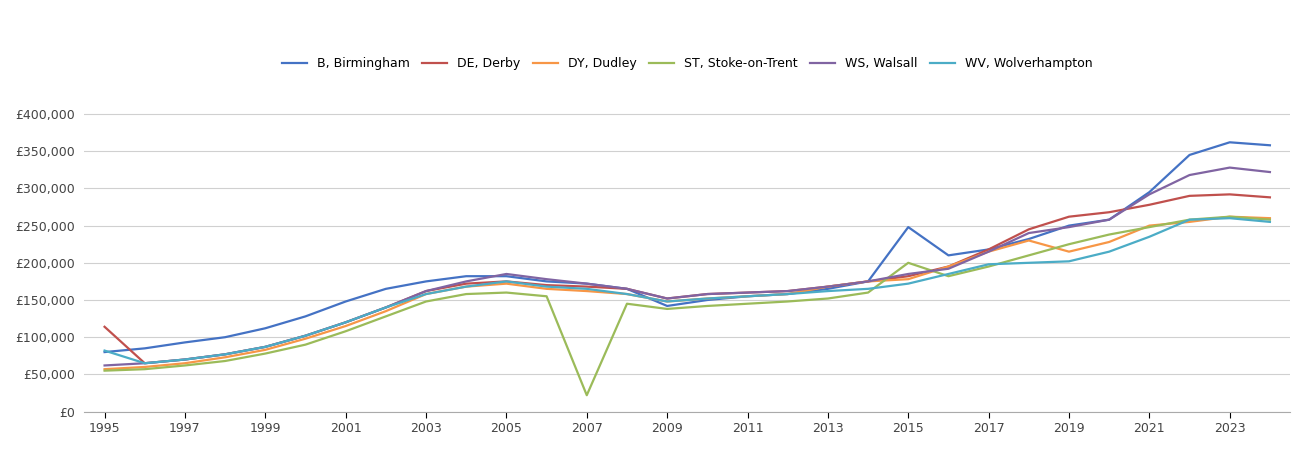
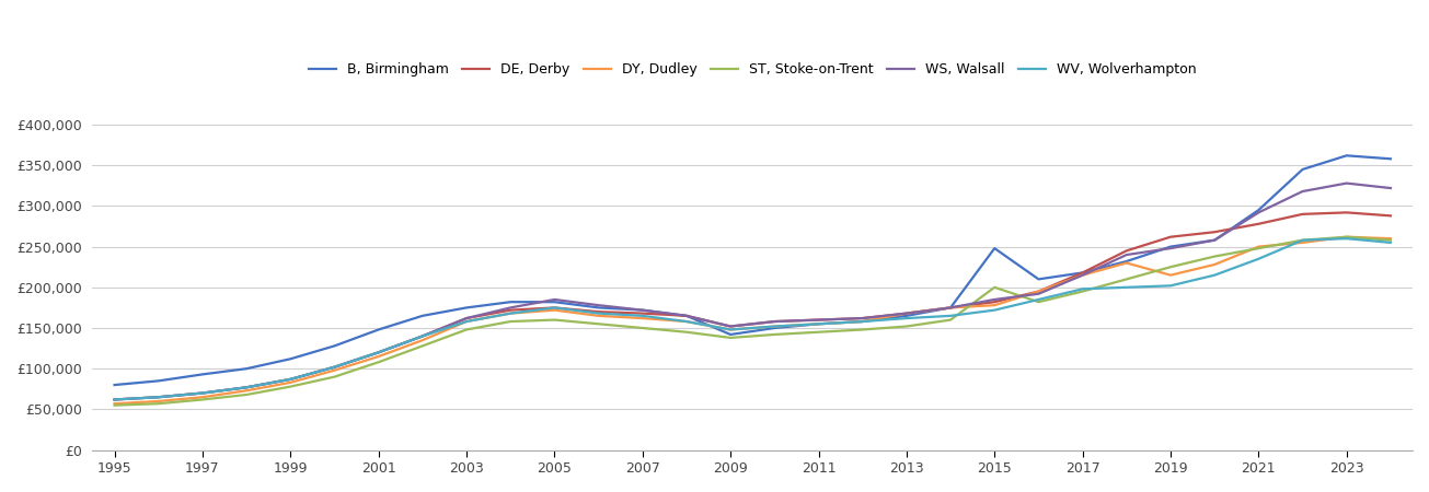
DE, Derby/1995: £114,000 -> £62,000
WV, Wolverhampton/1995: £82,000 -> £62,000
ST, Stoke-on-Trent/2007: £22,000 -> £150,000
